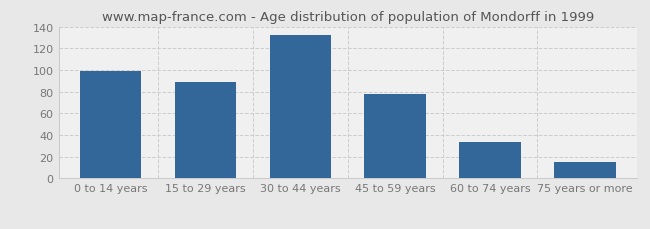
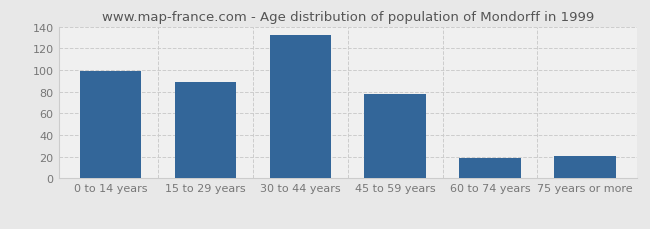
60 to 74 years: 34 -> 19
75 years or more: 15 -> 21
